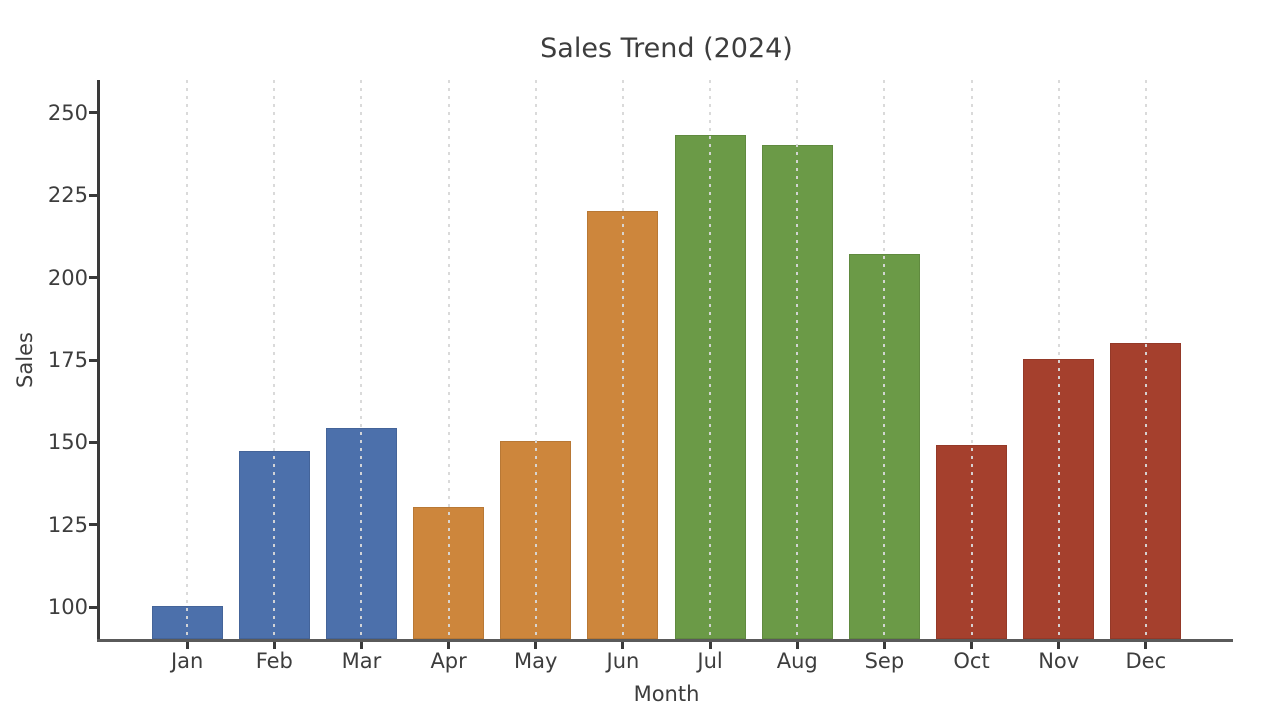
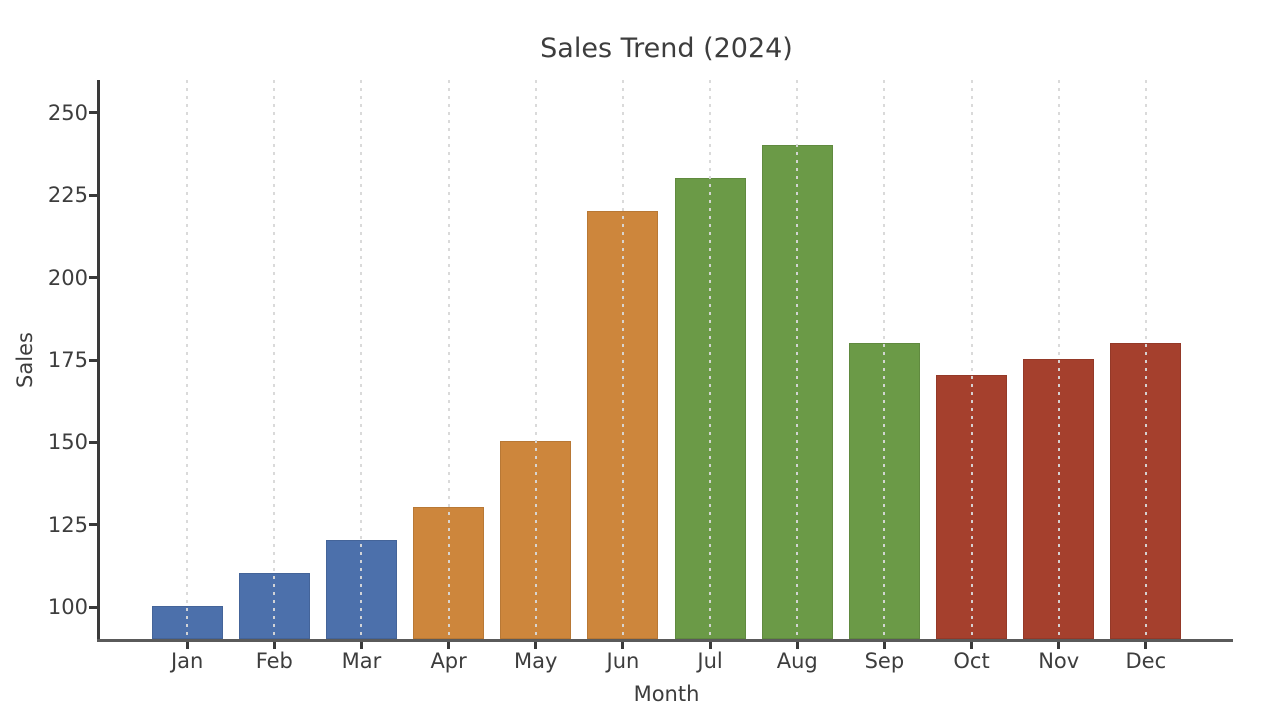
Feb: 147 -> 110
Mar: 154 -> 120
Jul: 243 -> 230
Sep: 207 -> 180
Oct: 149 -> 170
